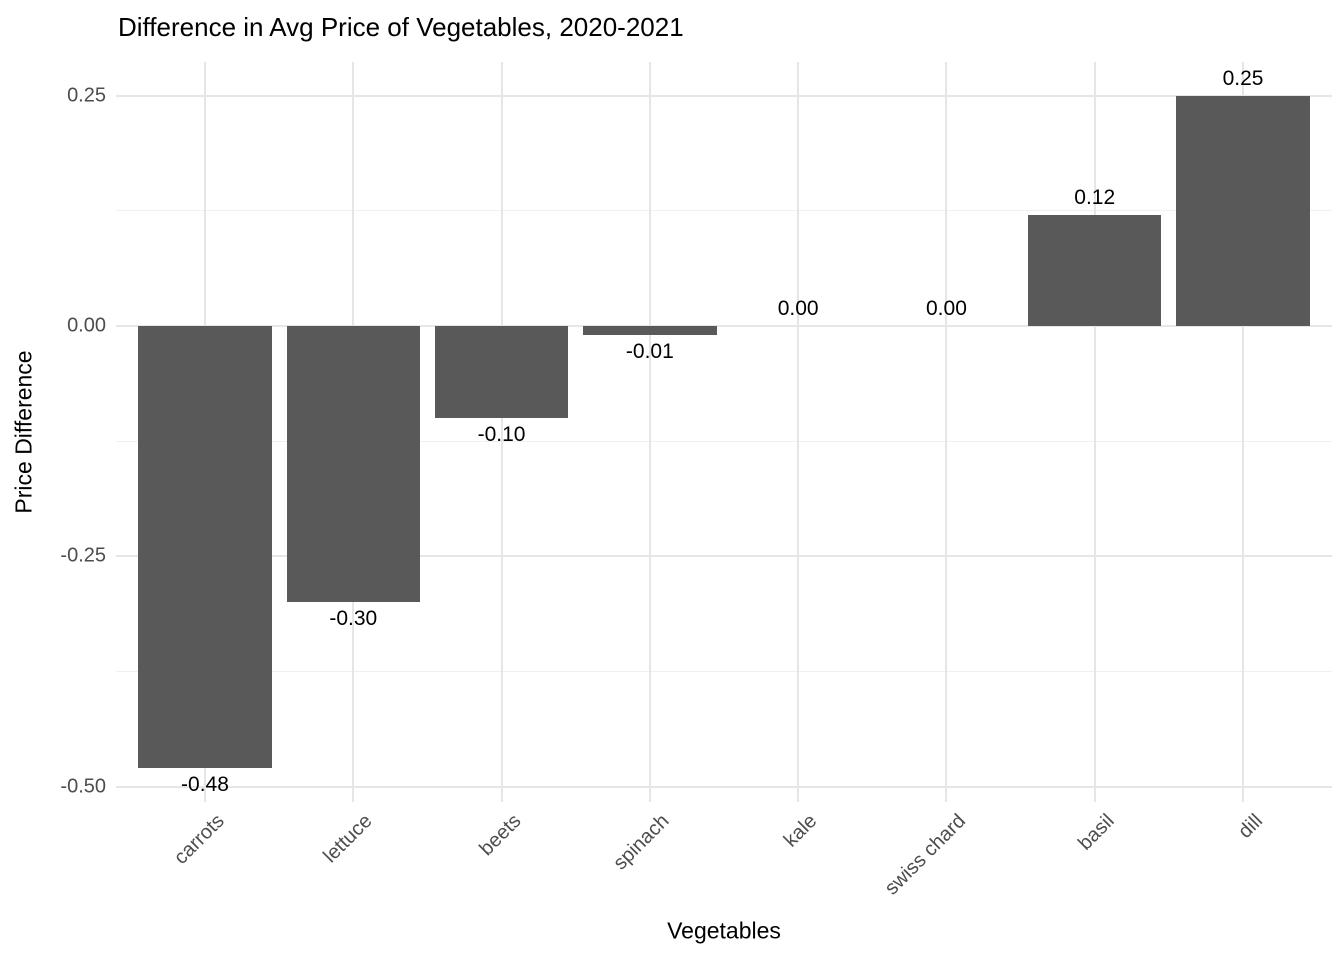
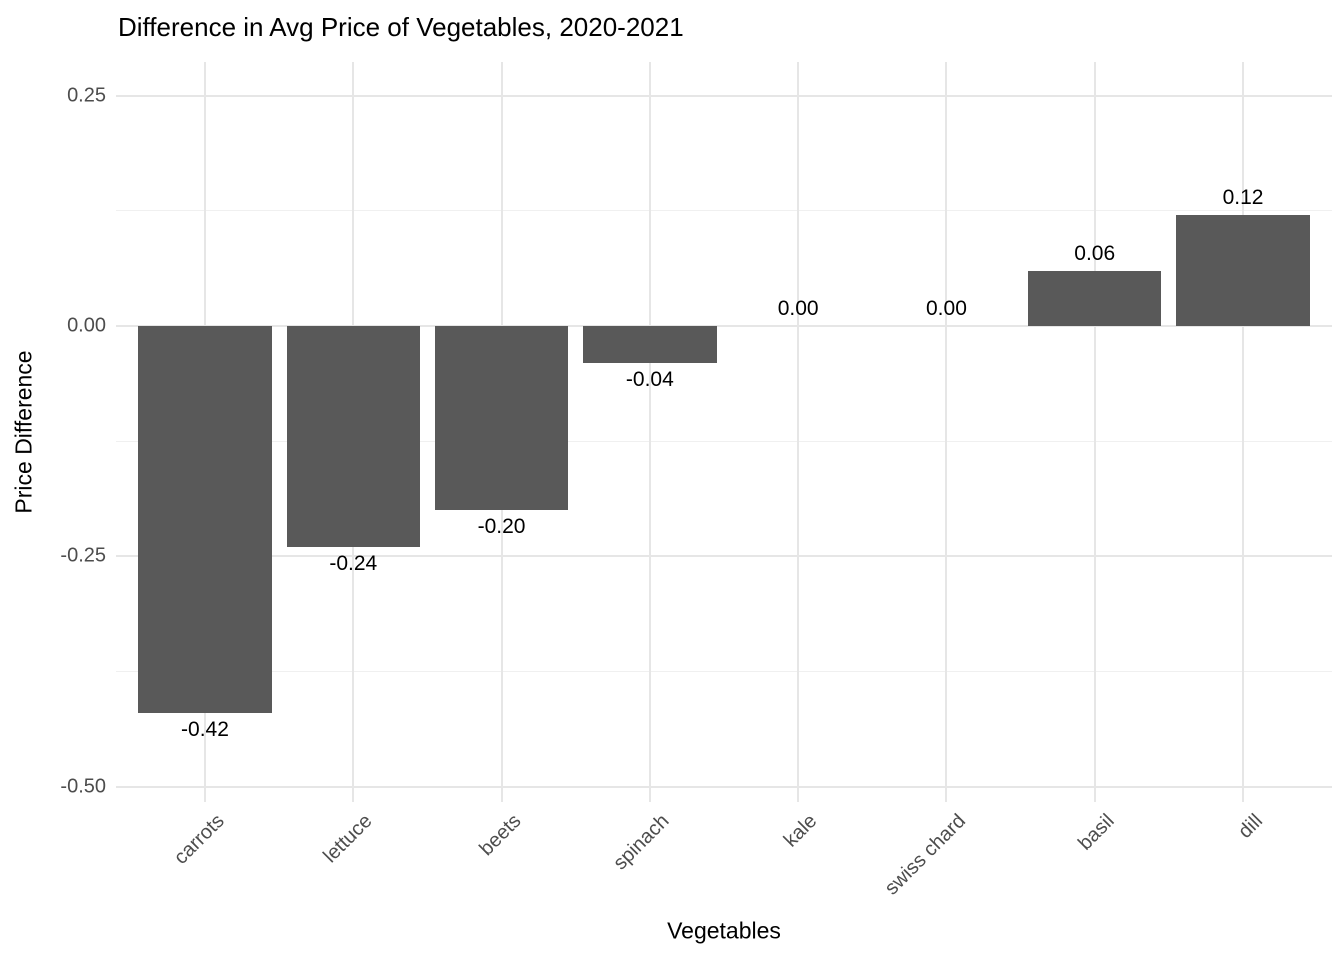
carrots: -0.48 -> -0.42
lettuce: -0.30 -> -0.24
beets: -0.10 -> -0.20
spinach: -0.01 -> -0.04
basil: 0.12 -> 0.06
dill: 0.25 -> 0.12
